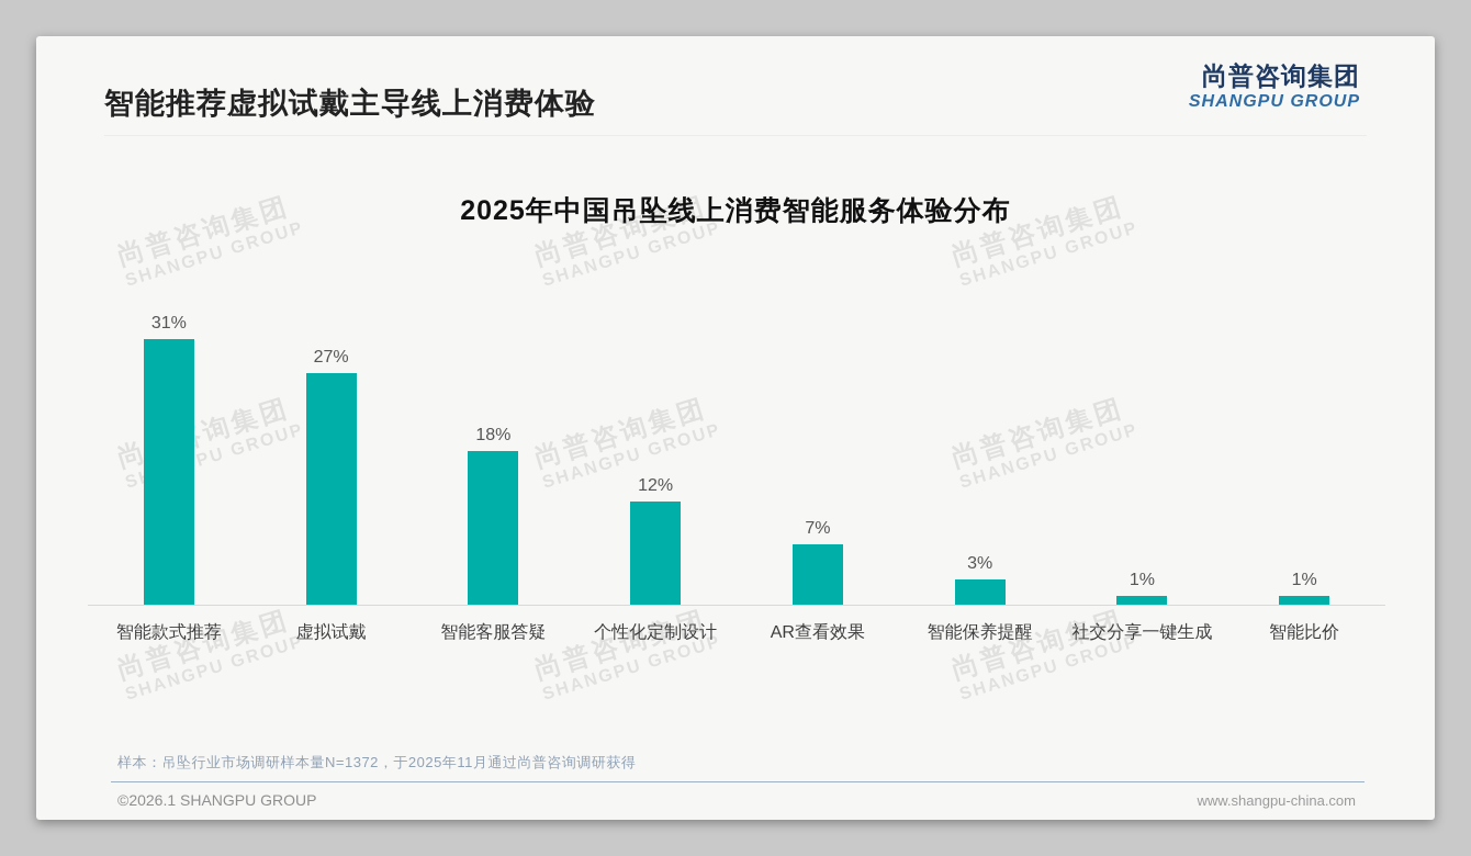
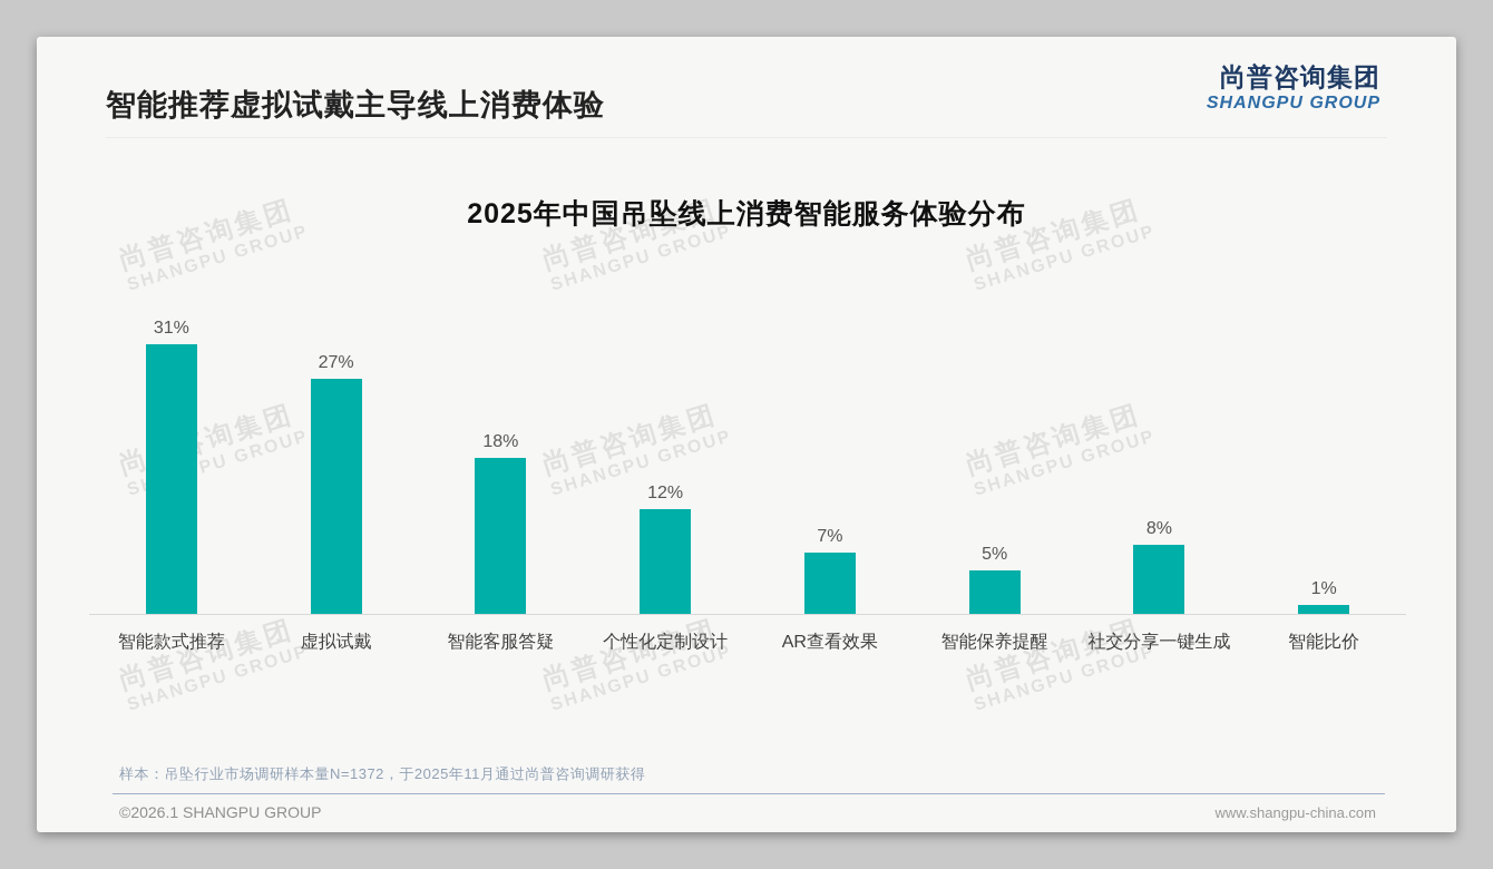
智能保养提醒: 3% -> 5%
社交分享一键生成: 1% -> 8%
